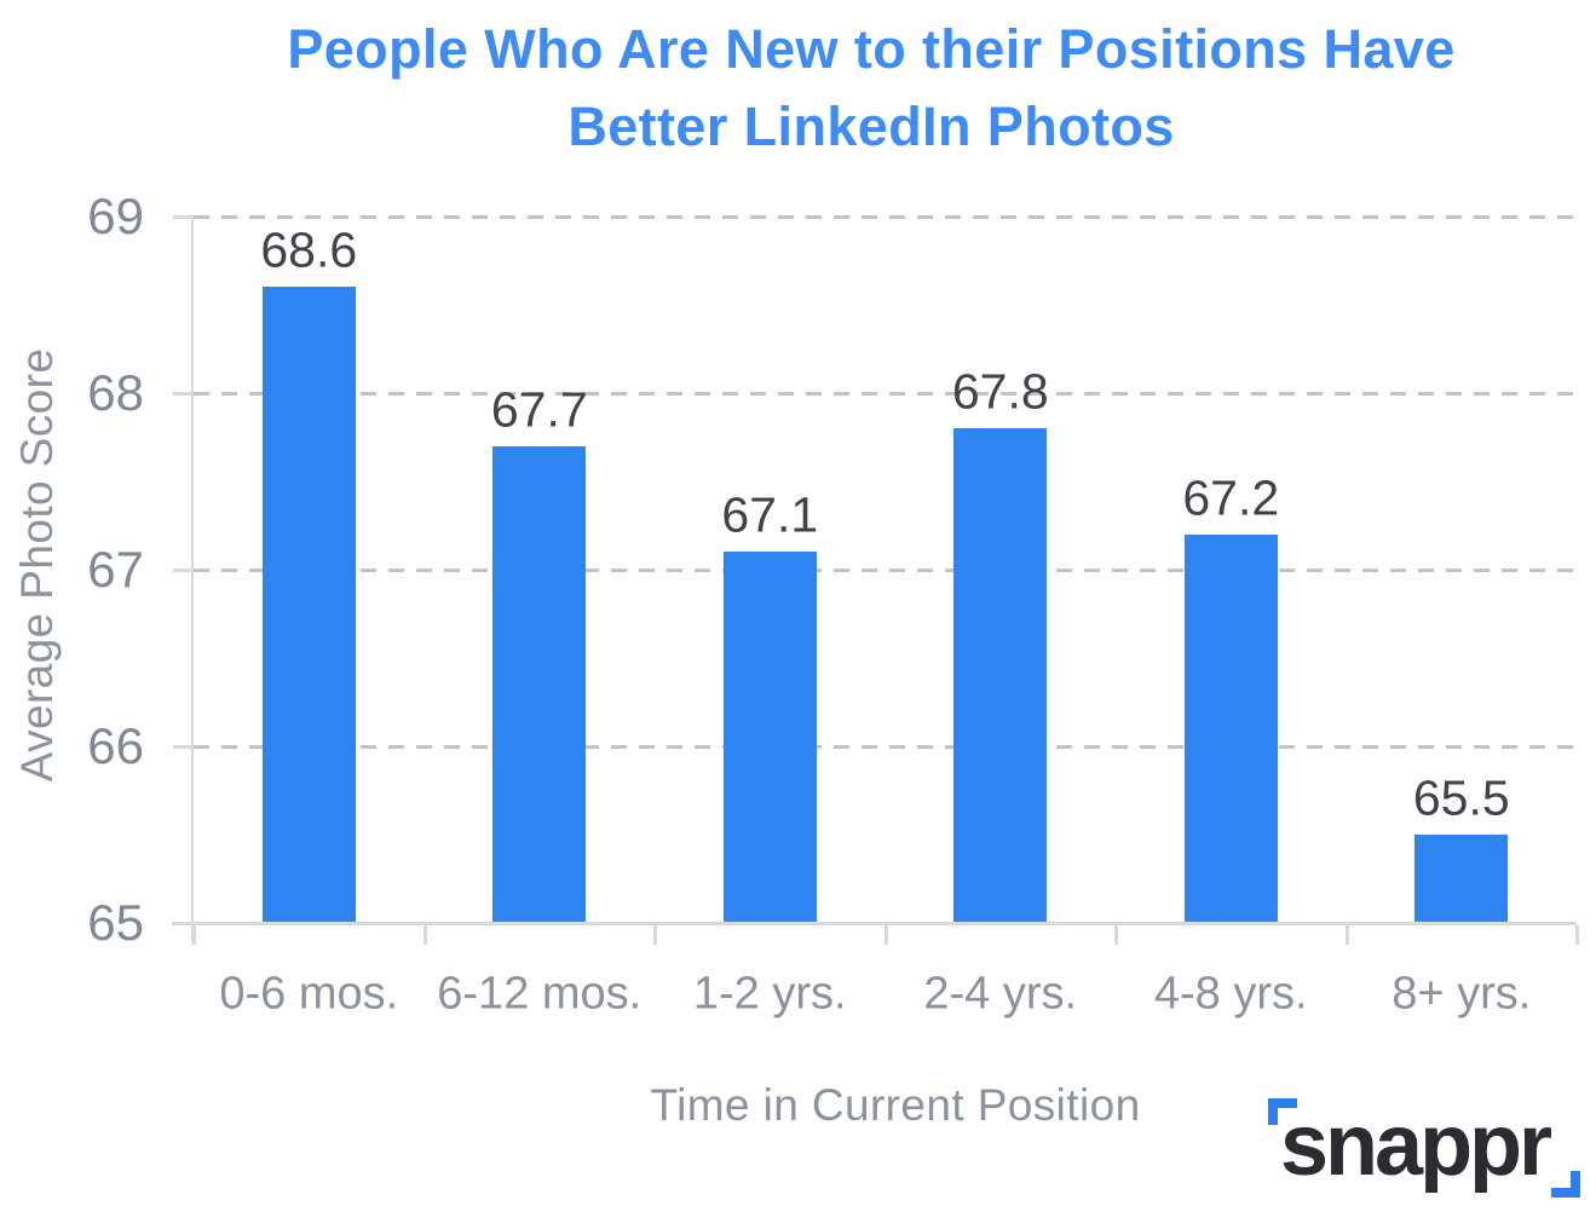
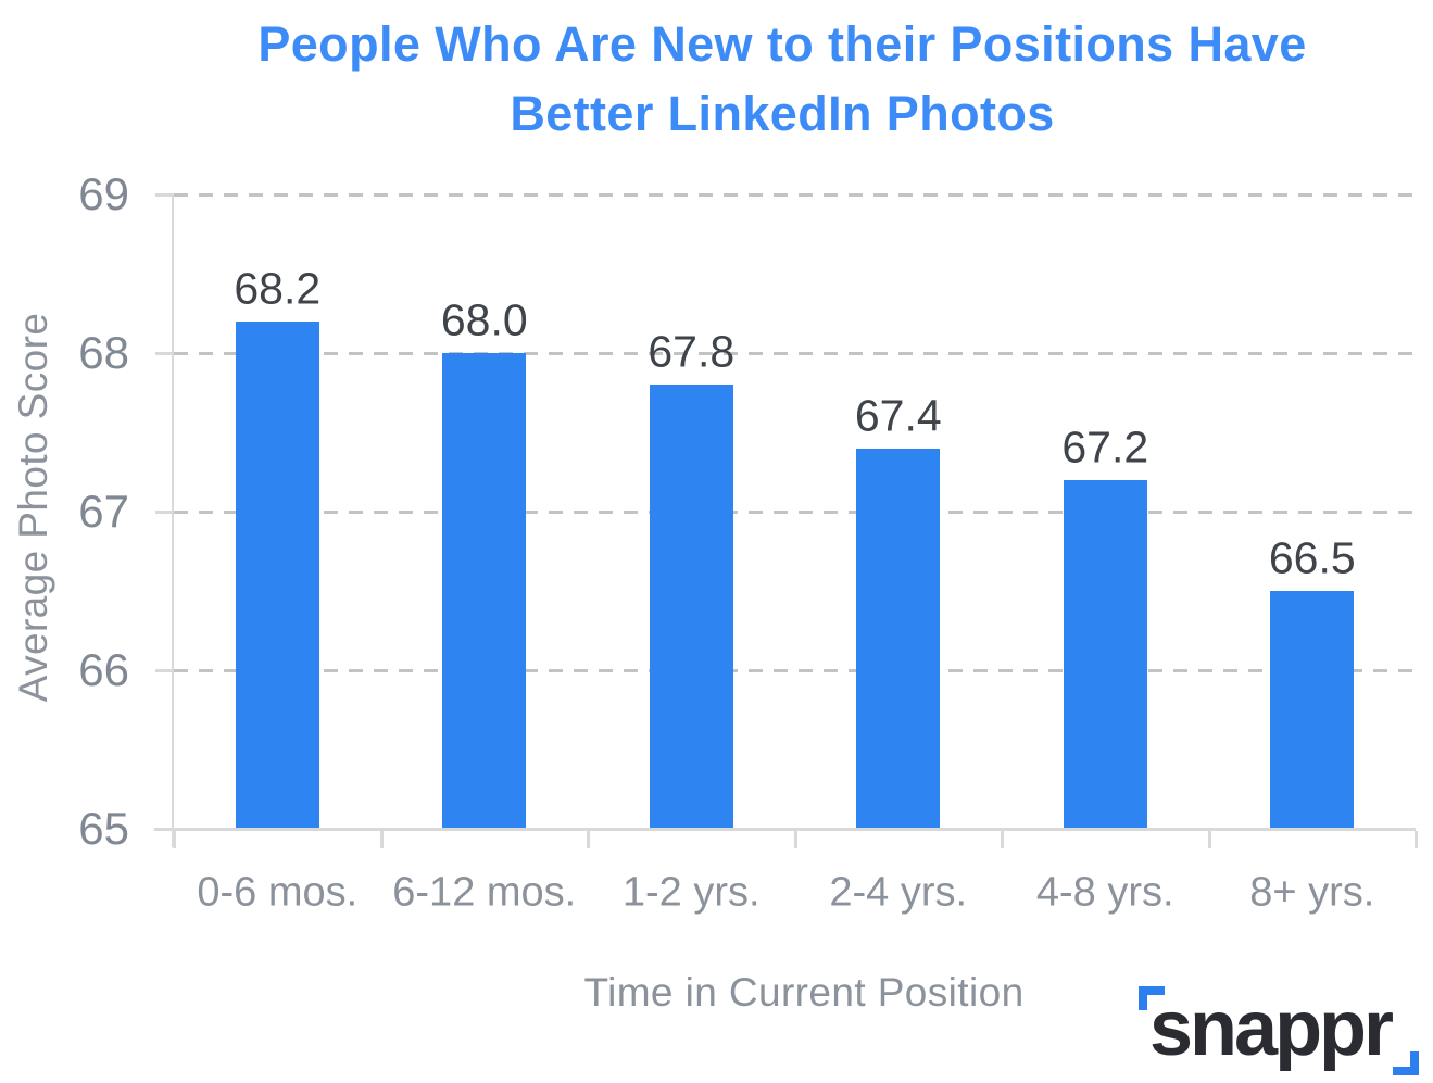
0-6 mos.: 68.6 -> 68.2
6-12 mos.: 67.7 -> 68.0
1-2 yrs.: 67.1 -> 67.8
2-4 yrs.: 67.8 -> 67.4
8+ yrs.: 65.5 -> 66.5
